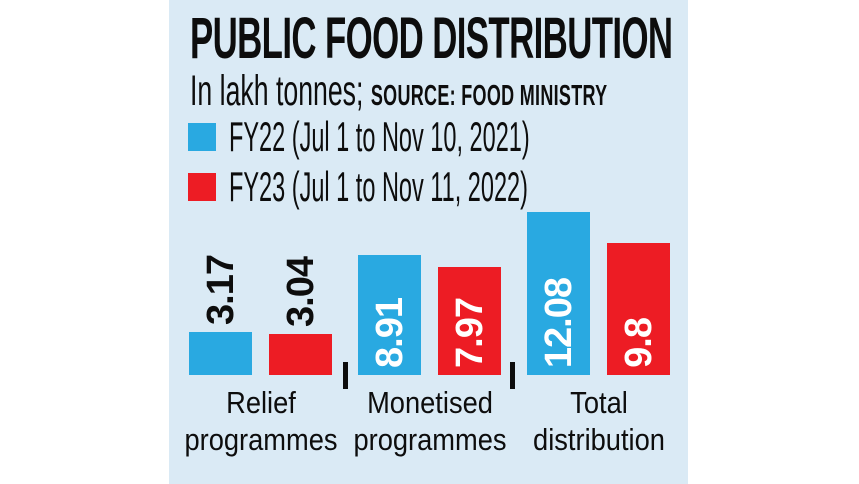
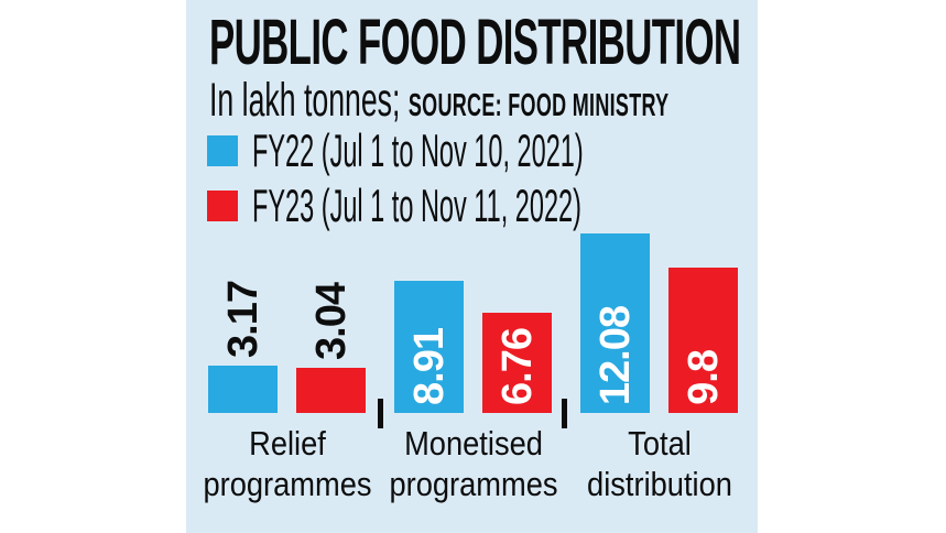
FY23 (Jul 1 to Nov 11, 2022)/Monetised programmes: 7.97 -> 6.76
